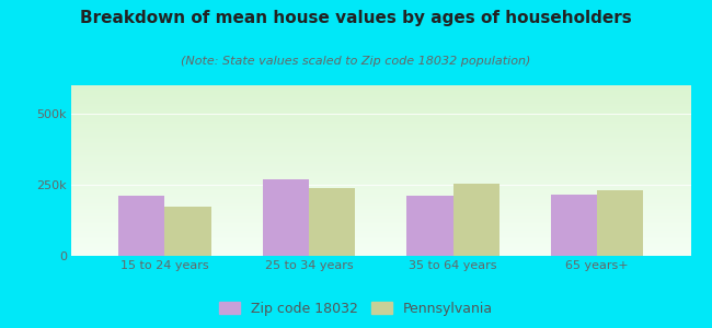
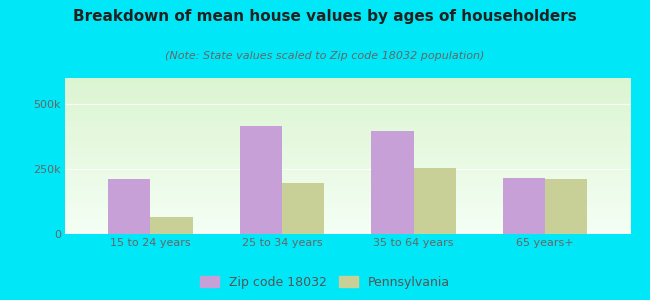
Pennsylvania/15 to 24 years: 175k -> 65k
Zip code 18032/25 to 34 years: 270k -> 415k
Pennsylvania/25 to 34 years: 240k -> 195k
Zip code 18032/35 to 64 years: 210k -> 395k
Pennsylvania/65 years+: 230k -> 210k
